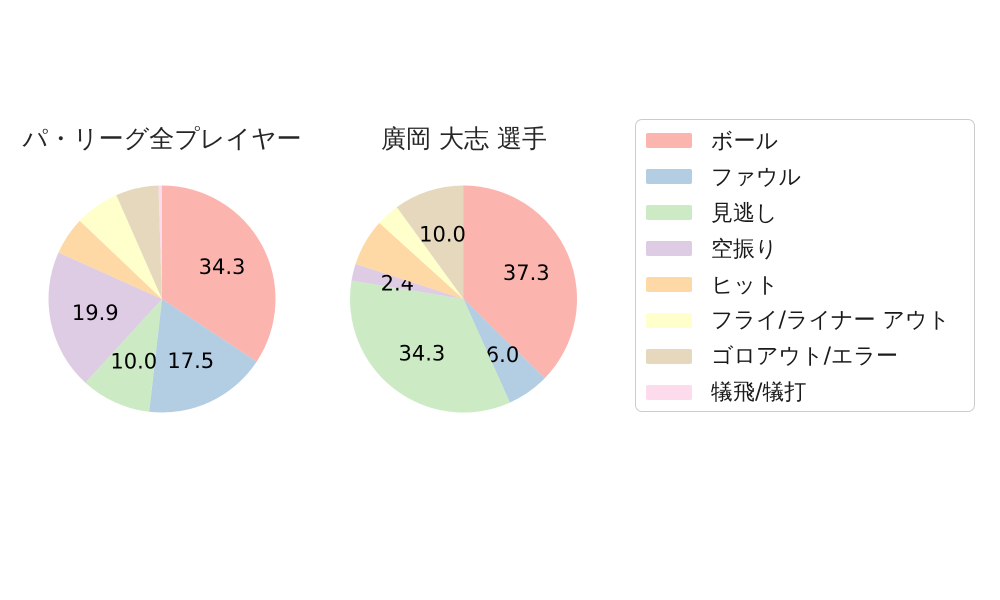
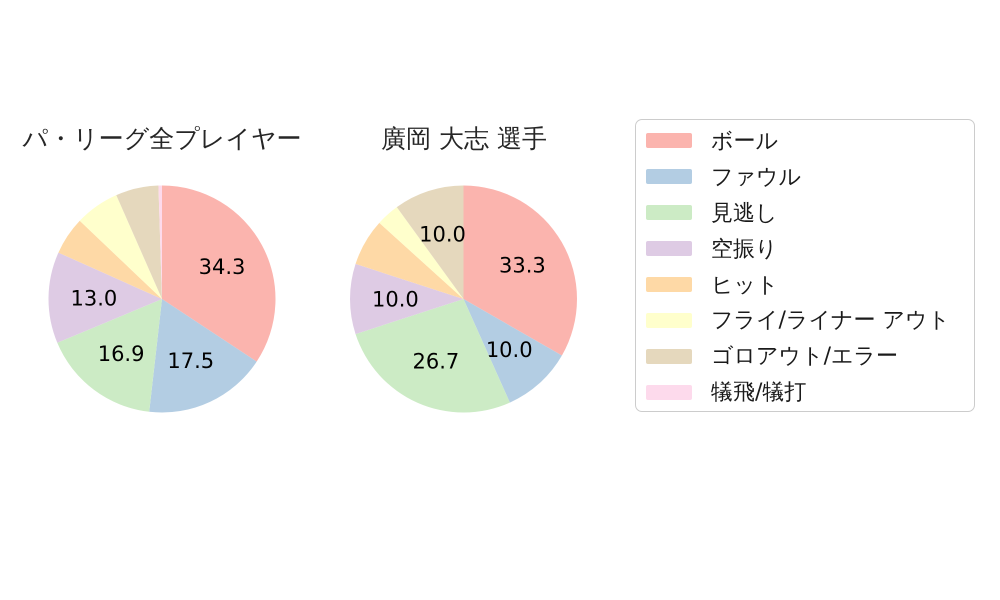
パ・リーグ全プレイヤー/見逃し: 10.0 -> 16.9
パ・リーグ全プレイヤー/空振り: 19.9 -> 13.0
廣岡 大志 選手/ボール: 37.3 -> 33.3
廣岡 大志 選手/ファウル: 6.0 -> 10.0
廣岡 大志 選手/見逃し: 34.3 -> 26.7
廣岡 大志 選手/空振り: 2.4 -> 10.0
